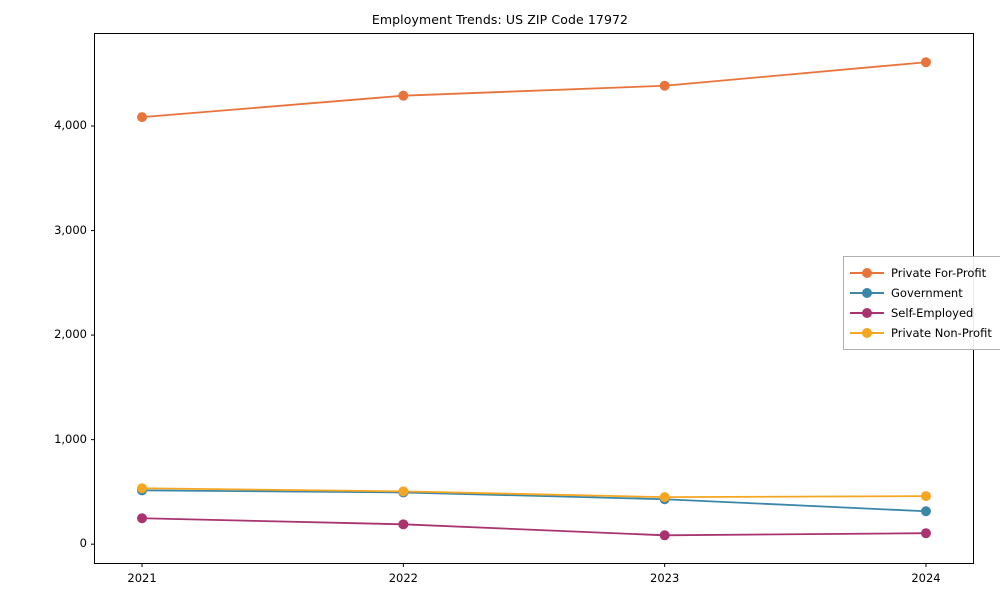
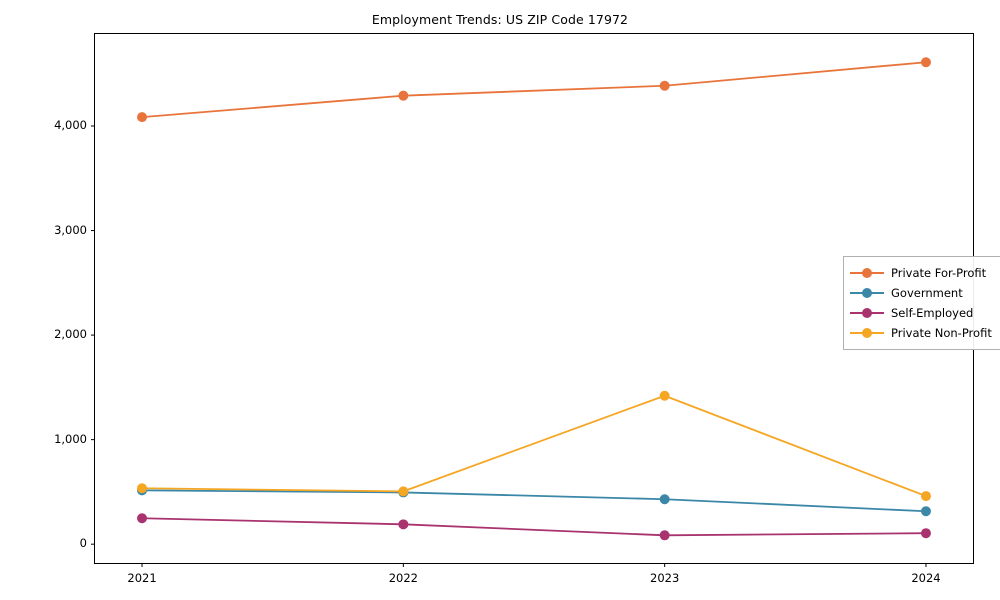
Private Non-Profit/2023: 450 -> 1420
